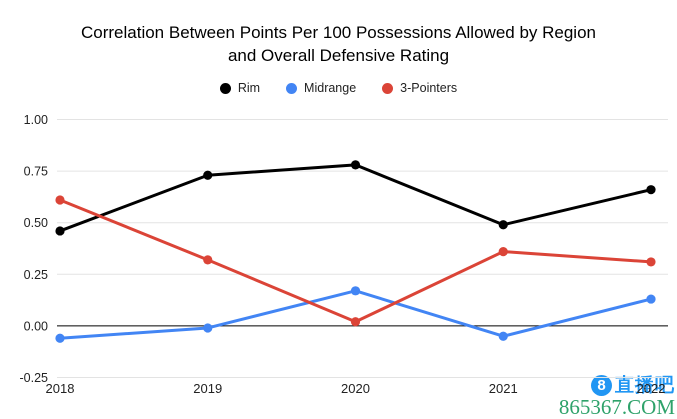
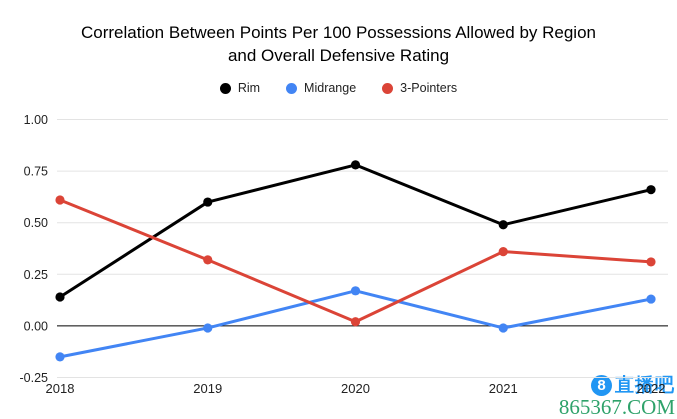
Rim/2018: 0.46 -> 0.14
Midrange/2018: -0.06 -> -0.15
Rim/2019: 0.73 -> 0.60
Midrange/2021: -0.05 -> -0.01
